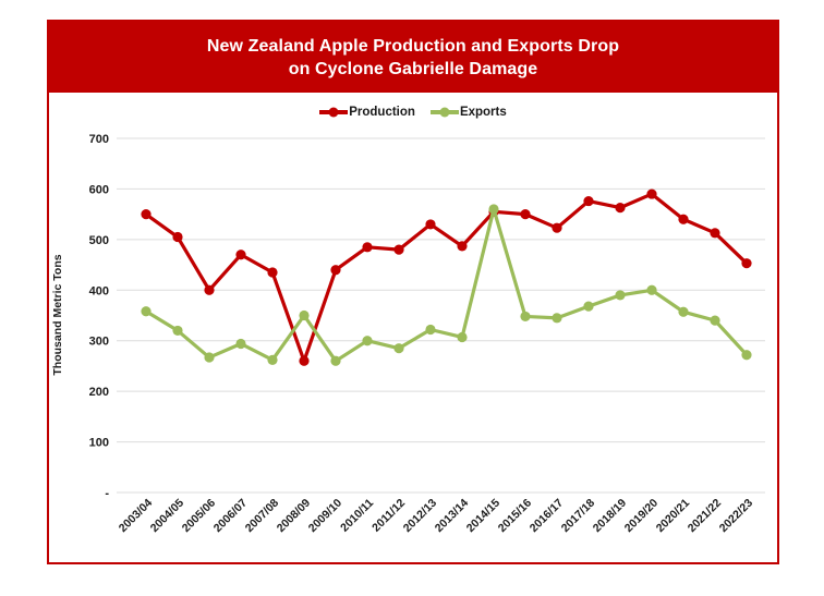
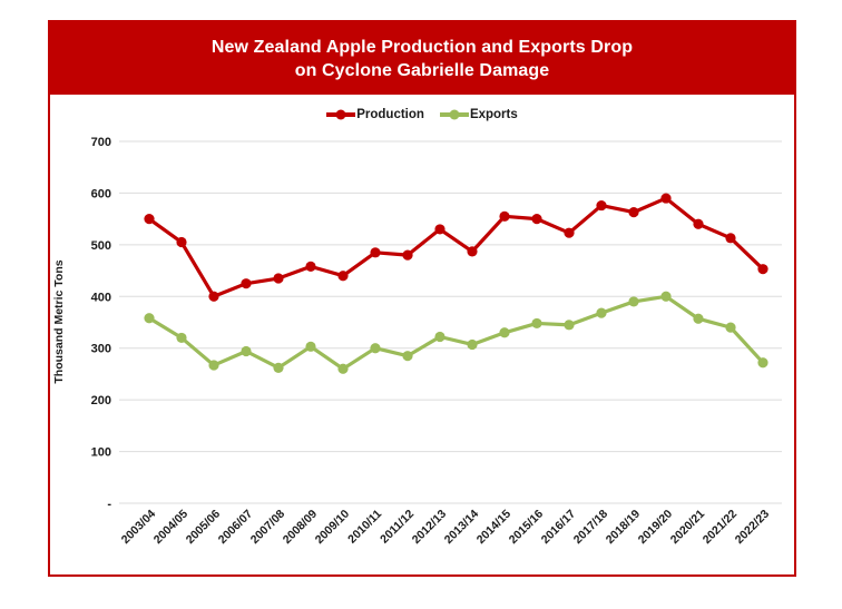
Production/2006/07: 470 -> 420
Production/2008/09: 260 -> 460
Exports/2008/09: 350 -> 300
Exports/2014/15: 560 -> 330
